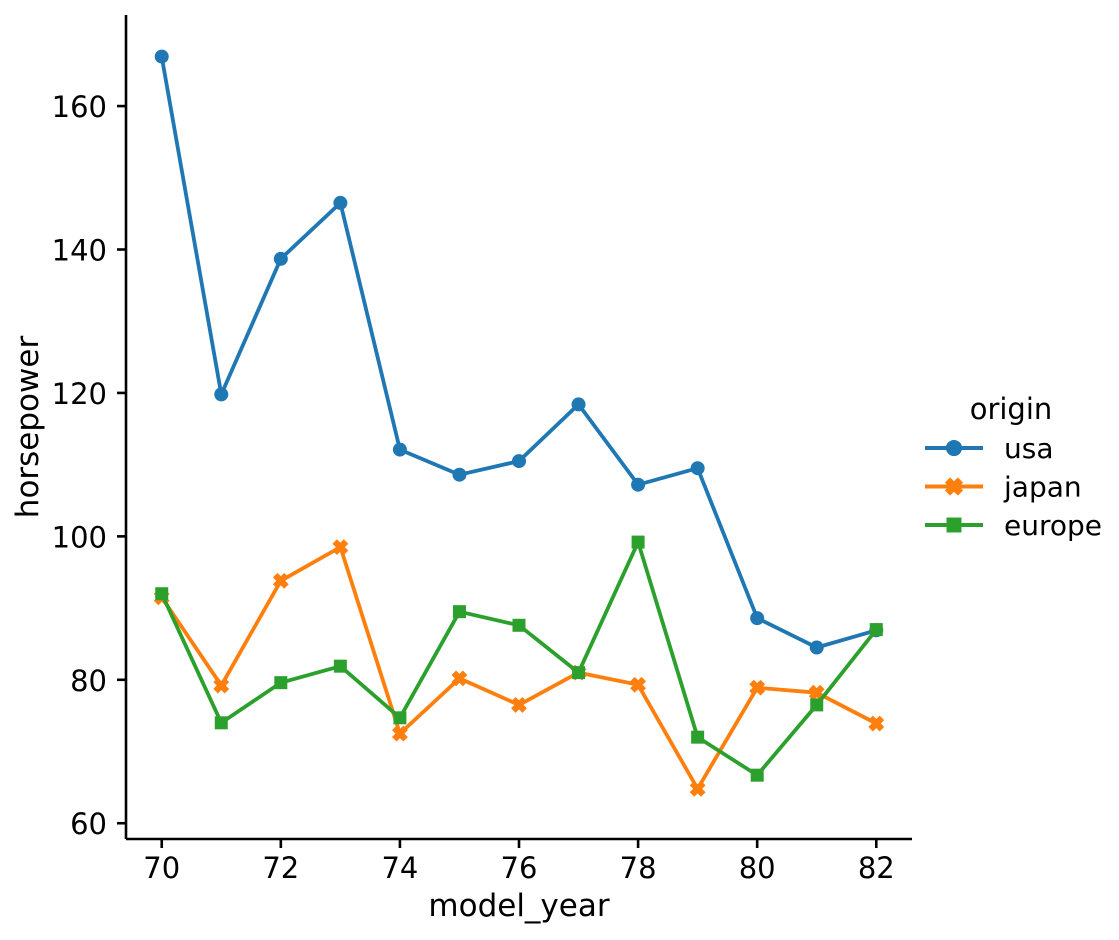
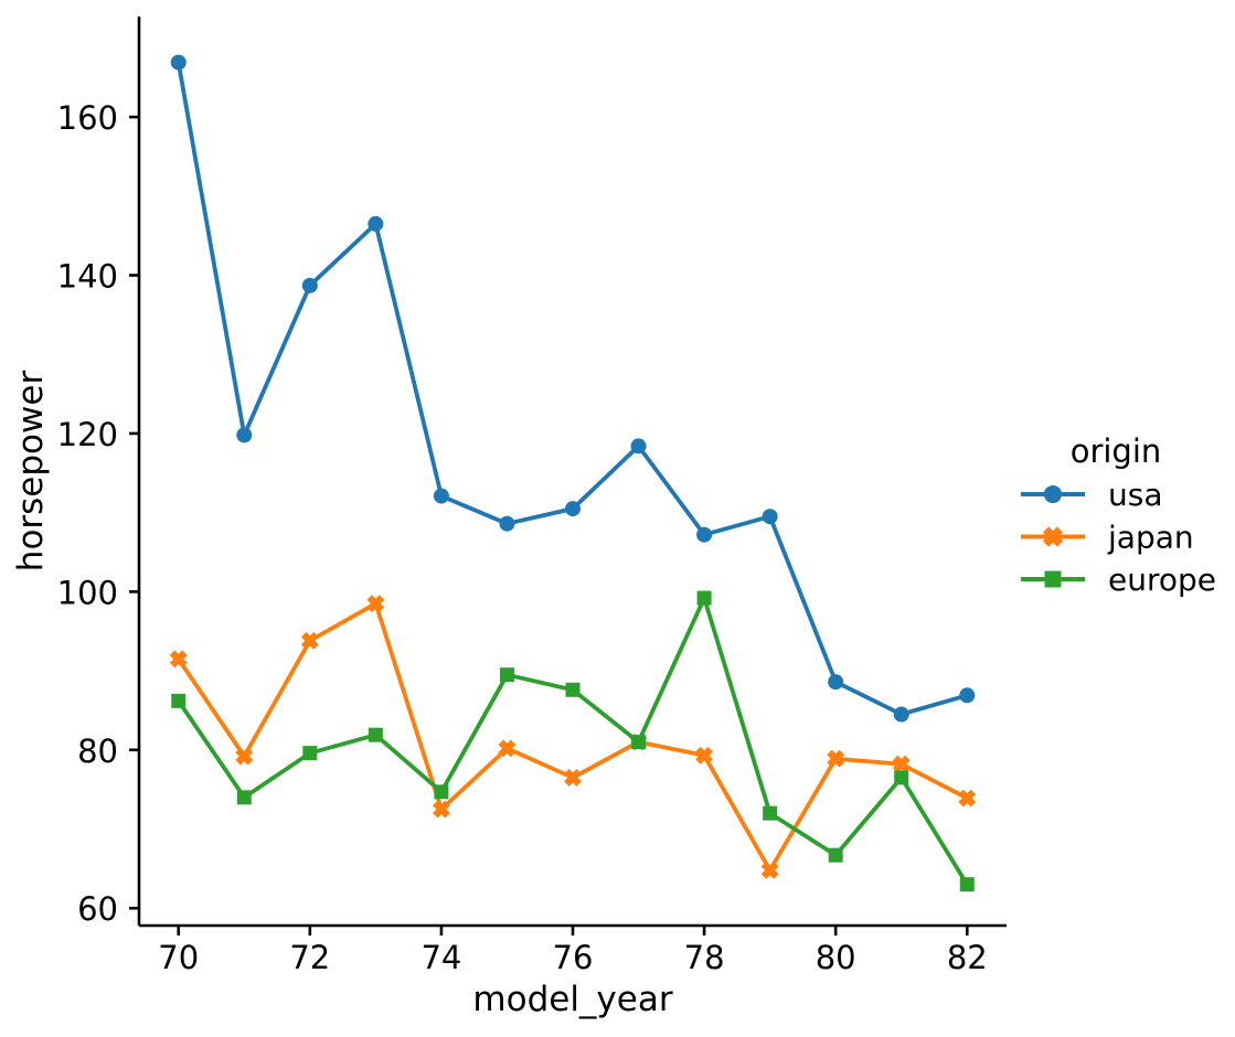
europe/70: 92 -> 86
europe/82: 87 -> 63
